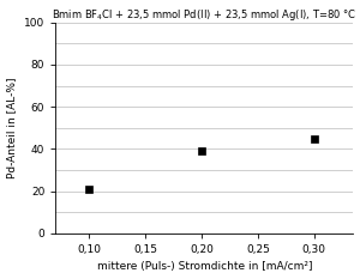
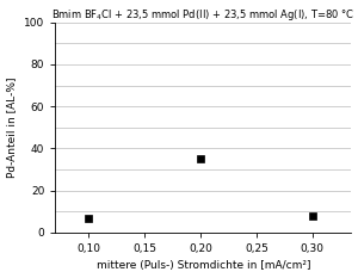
0,10: 21 -> 7
0,20: 39 -> 35
0,30: 45 -> 8
